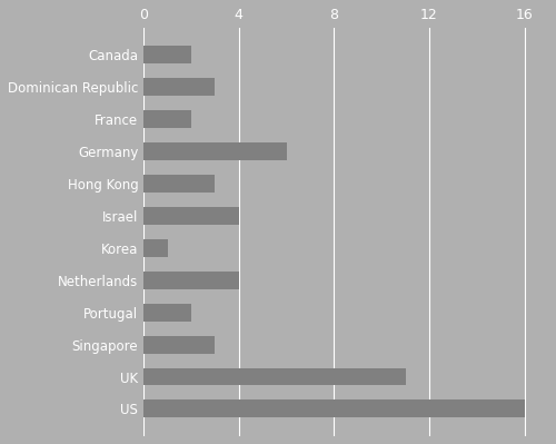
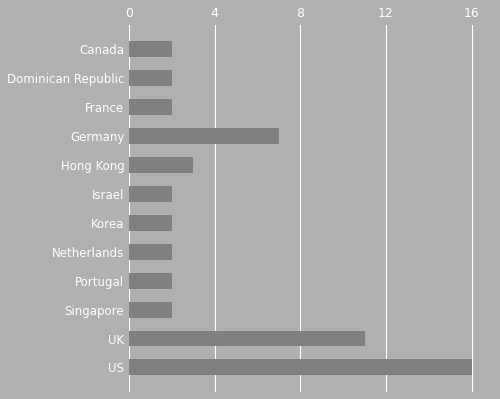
Dominican Republic: 3 -> 2
Germany: 6 -> 7
Israel: 4 -> 2
Korea: 1 -> 2
Netherlands: 4 -> 2
Singapore: 3 -> 2
